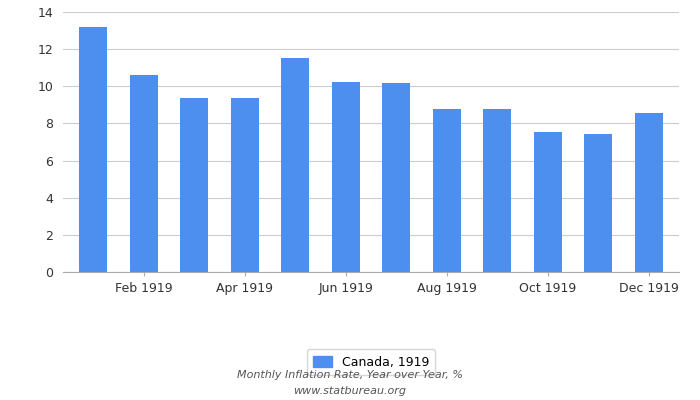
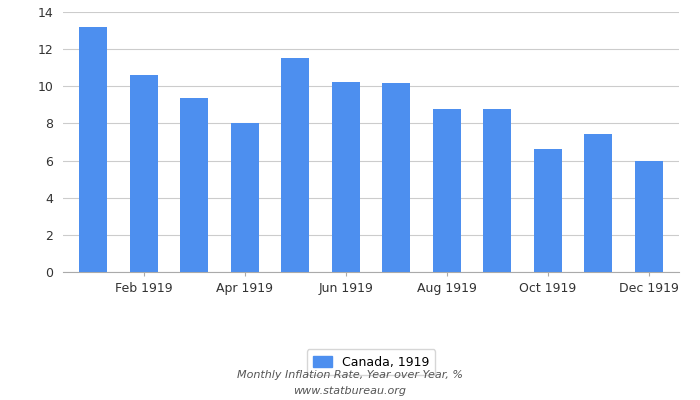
Apr 1919: 9.3 -> 8.0
Oct 1919: 7.5 -> 6.6
Dec 1919: 8.6 -> 6.0
